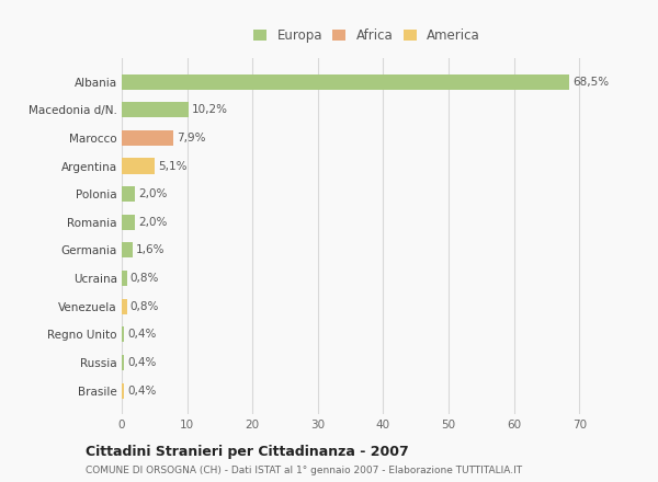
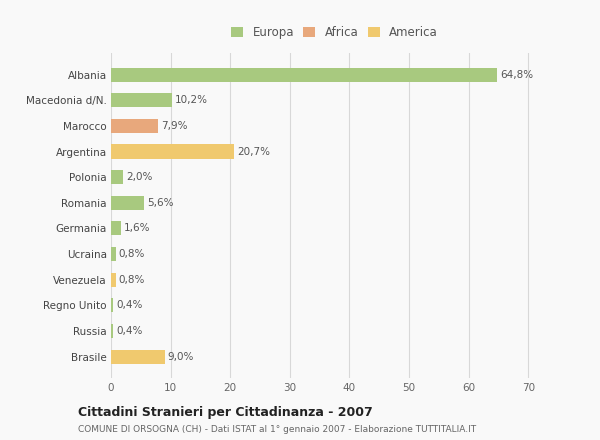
Albania: 68,5% -> 64,8%
Argentina: 5,1% -> 20,7%
Romania: 2,0% -> 5,6%
Brasile: 0,4% -> 9,0%
